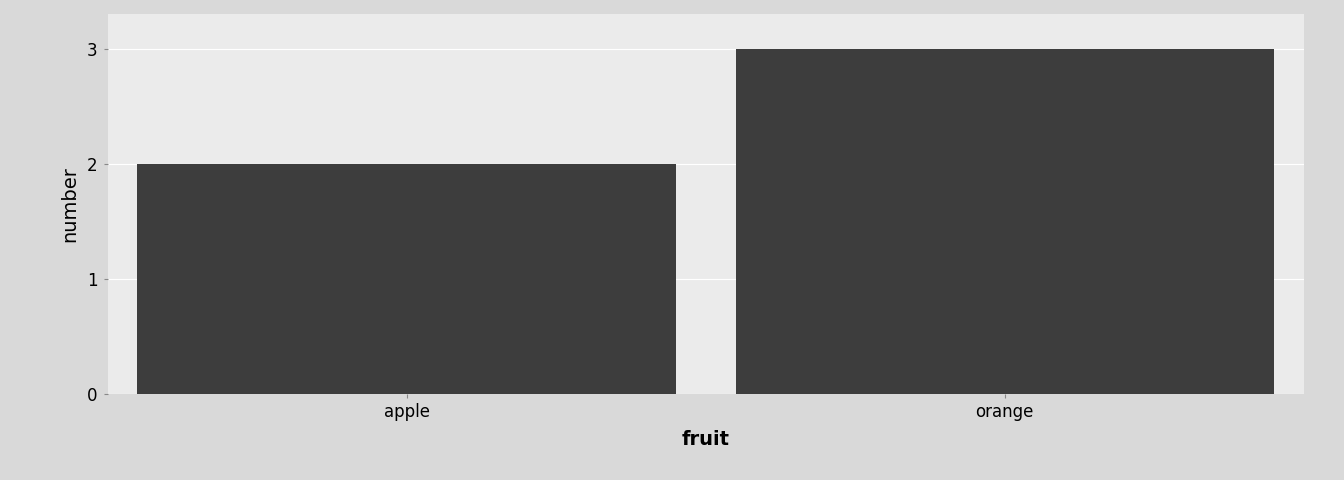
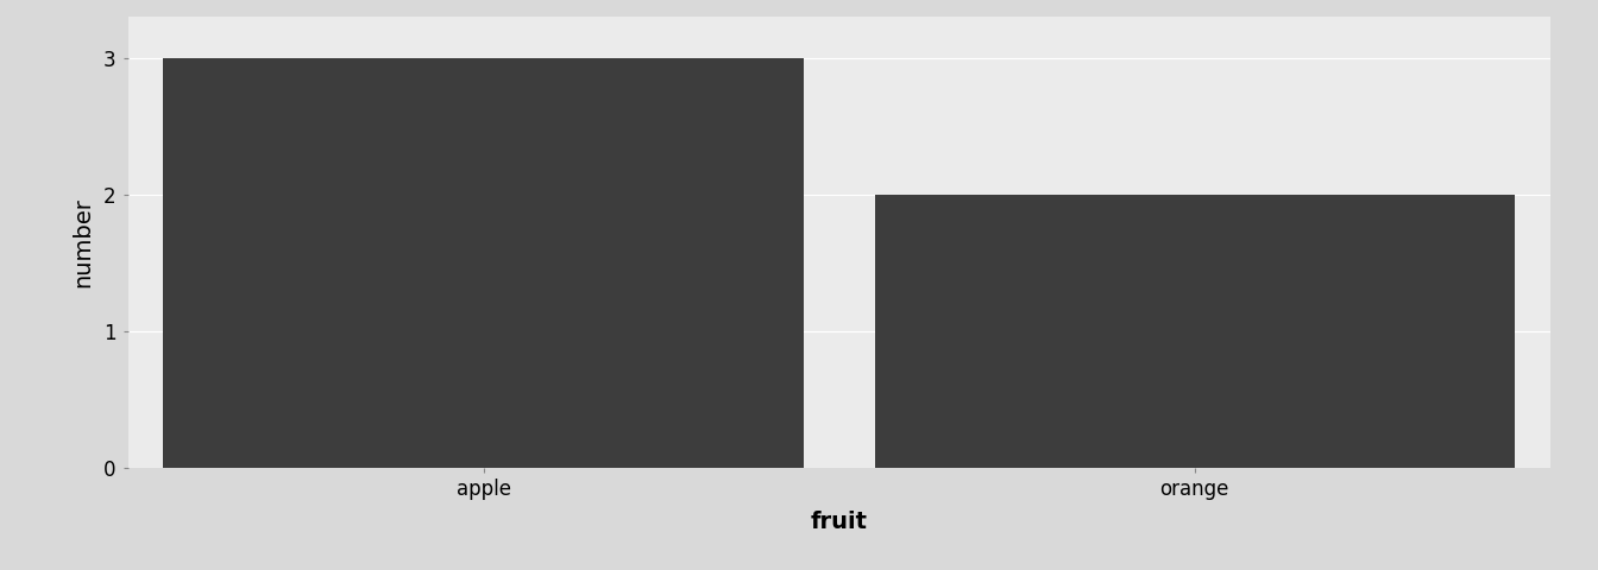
apple: 2 -> 3
orange: 3 -> 2
